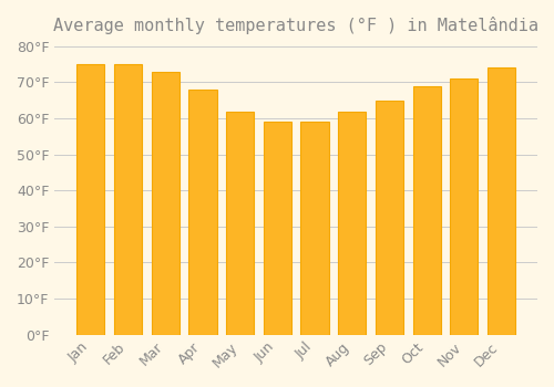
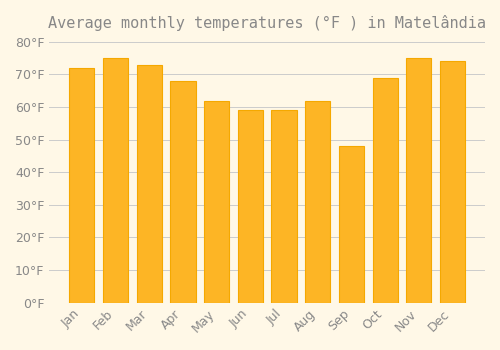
Jan: 75°F -> 72°F
Sep: 65°F -> 48°F
Nov: 71°F -> 75°F
